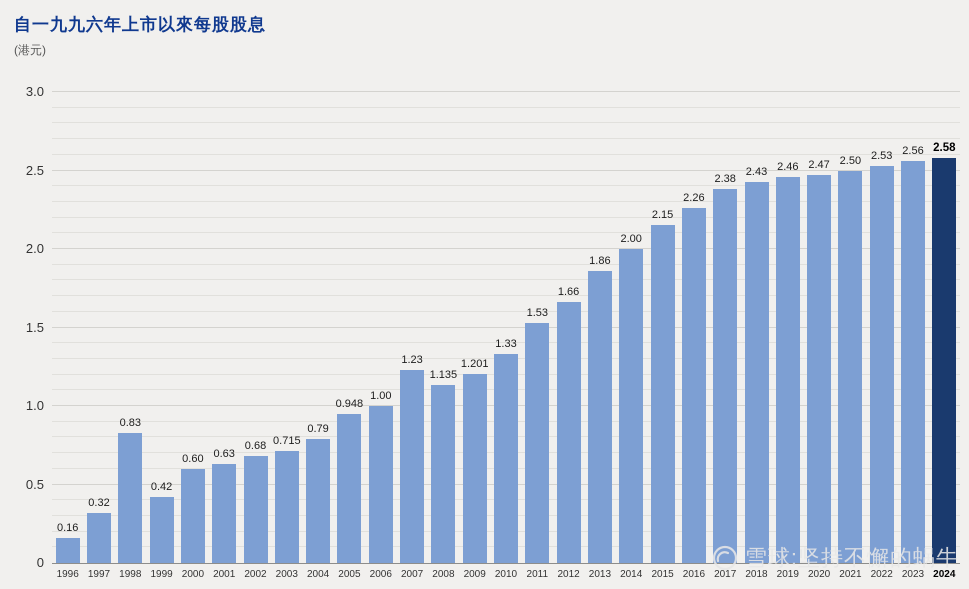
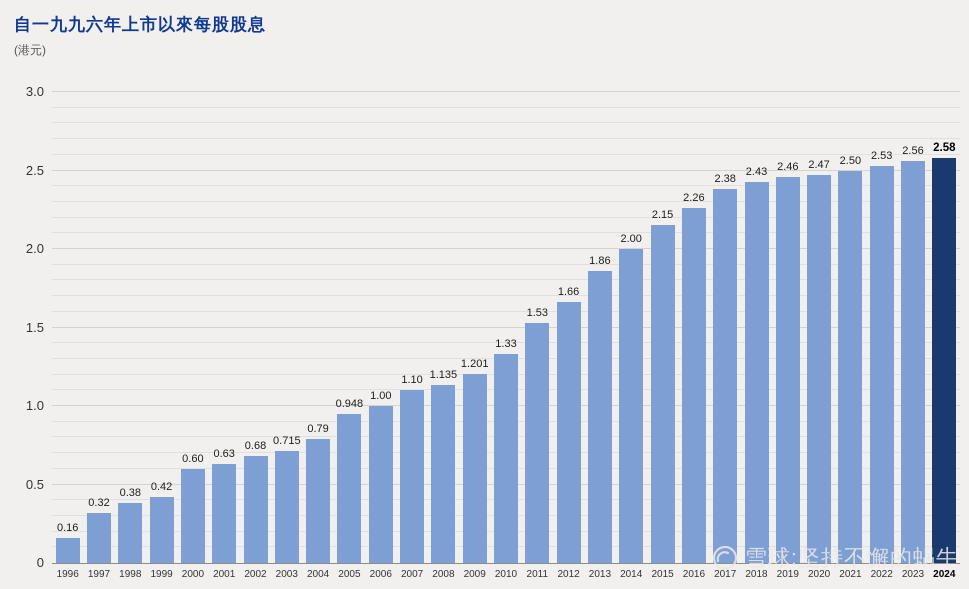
1998: 0.83 -> 0.38
2007: 1.23 -> 1.10
